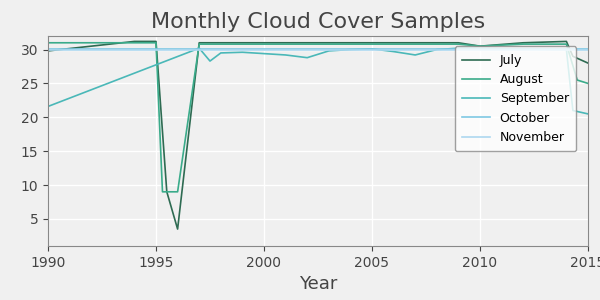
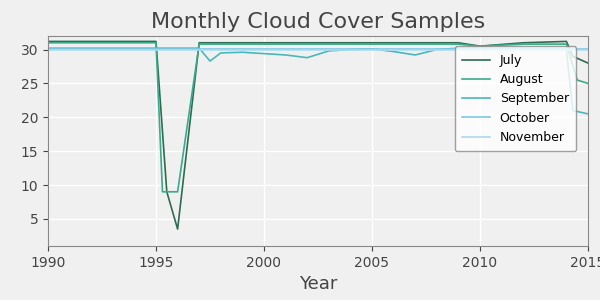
July/1990: 29.8 -> 31.2
September/1990: 21.6 -> 30.2
